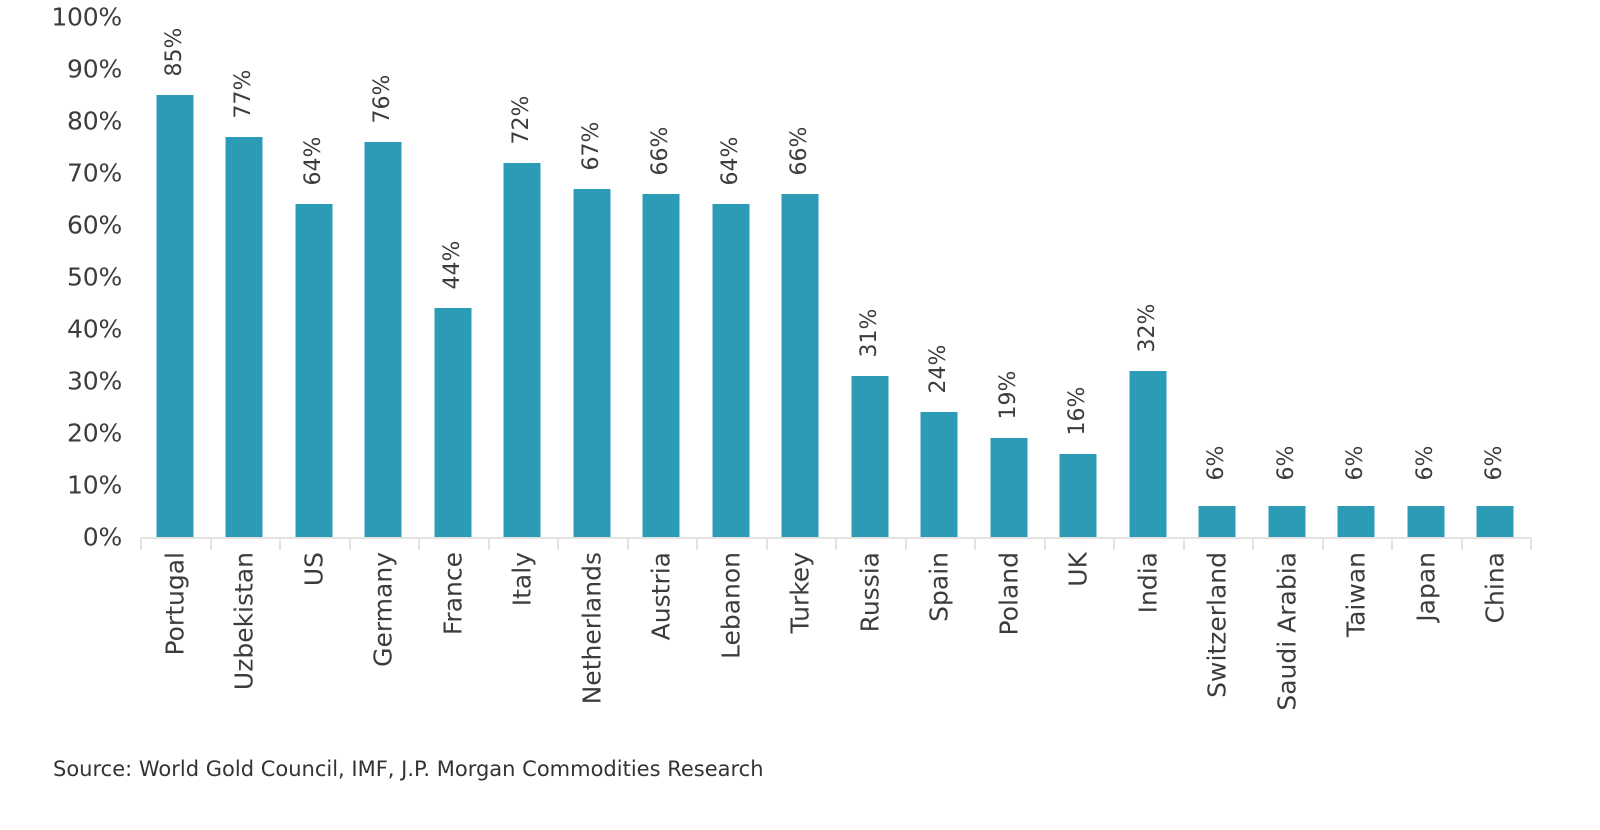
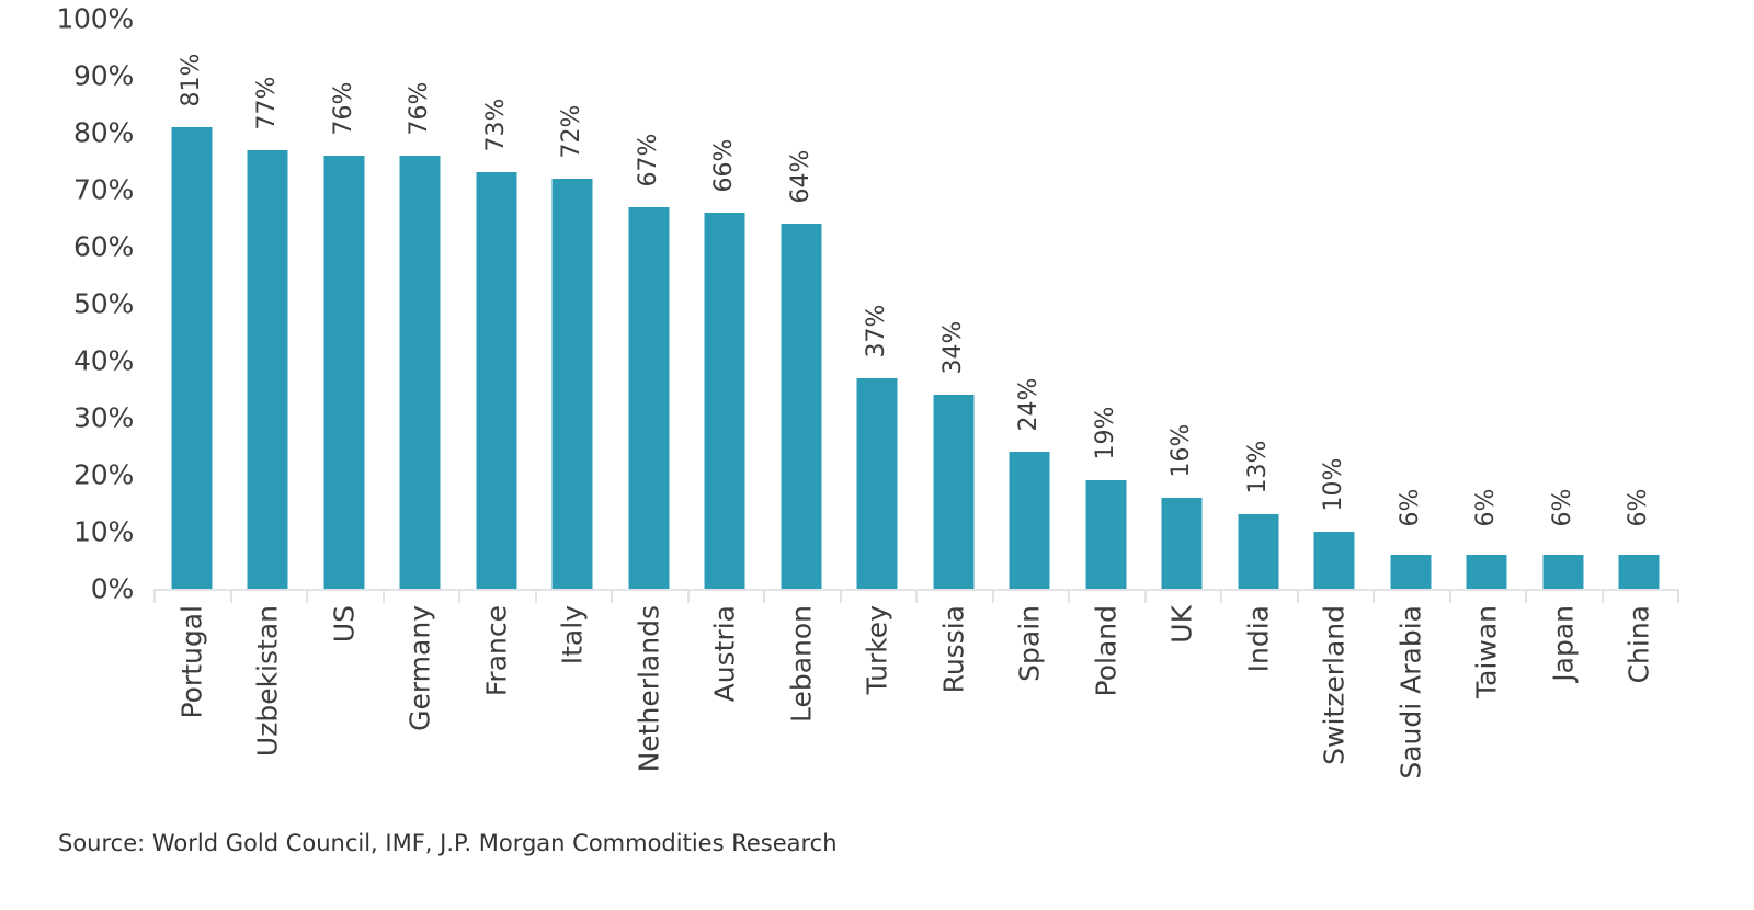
Portugal: 85% -> 81%
US: 64% -> 76%
France: 44% -> 73%
Turkey: 66% -> 37%
Russia: 31% -> 34%
India: 32% -> 13%
Switzerland: 6% -> 10%
